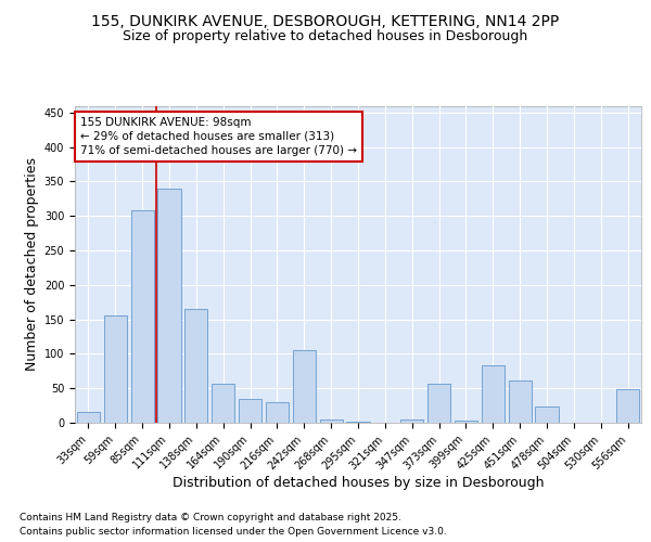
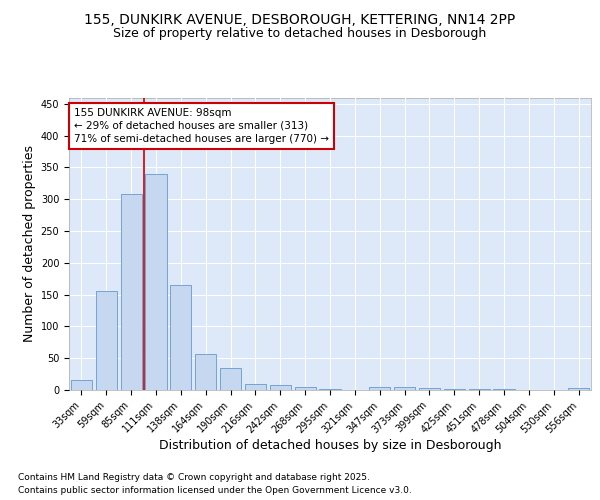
216sqm: 30 -> 10
242sqm: 106 -> 8
373sqm: 56 -> 5
425sqm: 84 -> 2
451sqm: 62 -> 2
478sqm: 24 -> 1
556sqm: 48 -> 3
